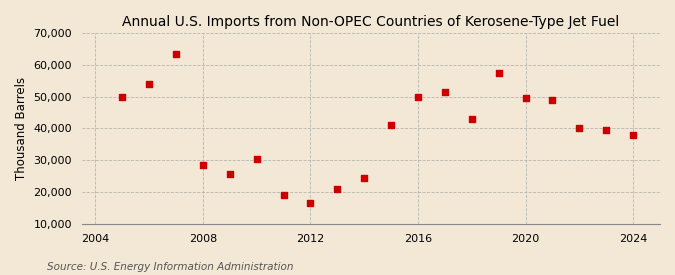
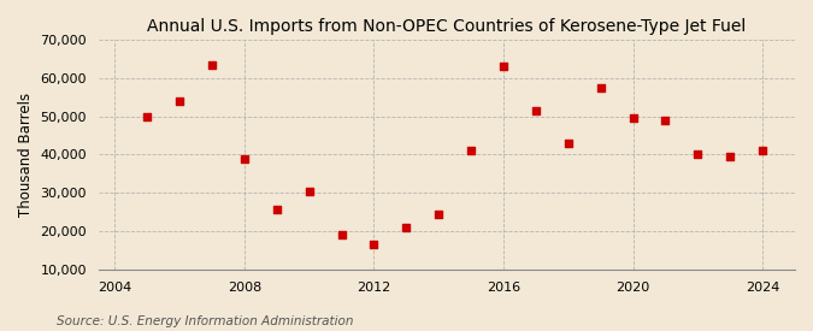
2008: 28,500 -> 39,000
2016: 50,000 -> 63,000
2024: 38,000 -> 41,000
